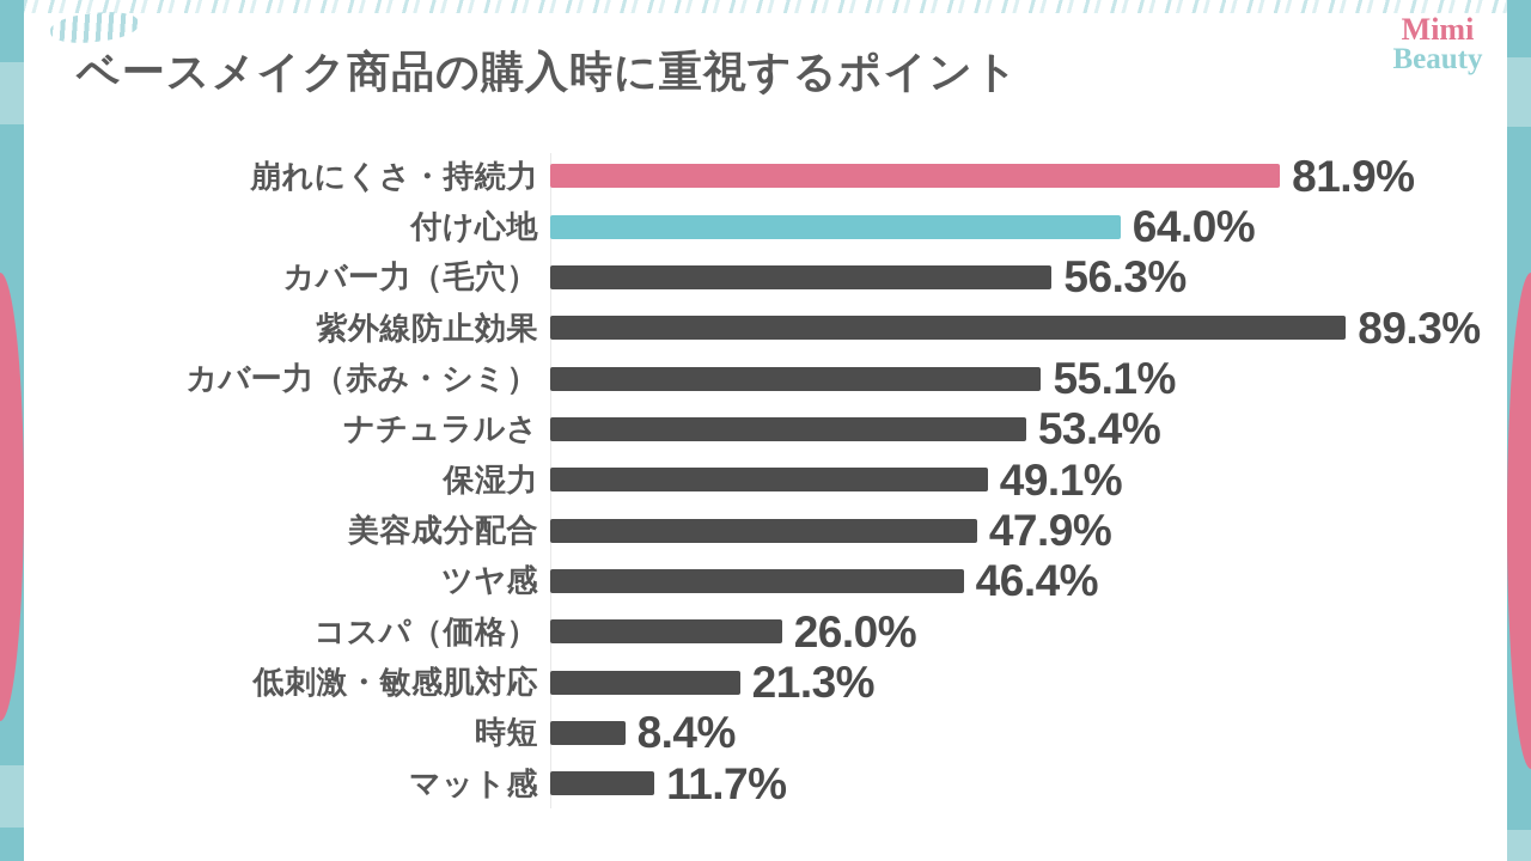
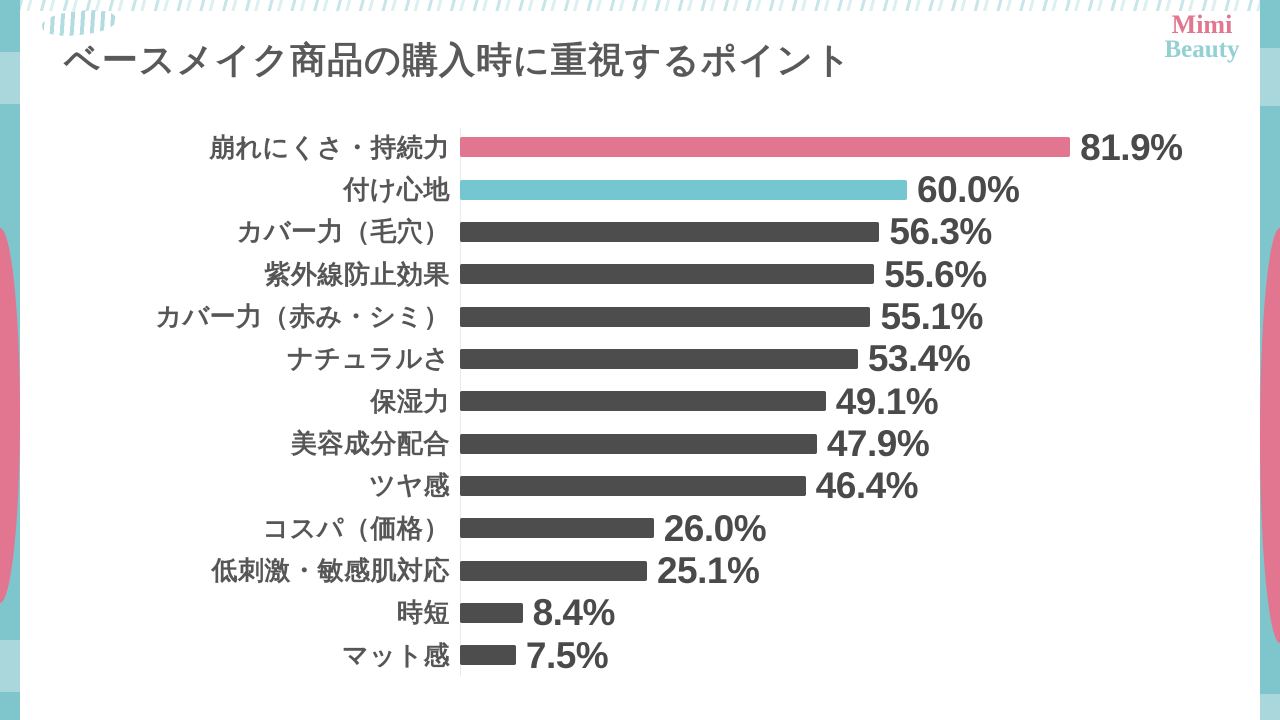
付け心地: 64.0% -> 60.0%
紫外線防止効果: 89.3% -> 55.6%
低刺激・敏感肌対応: 21.3% -> 25.1%
マット感: 11.7% -> 7.5%
